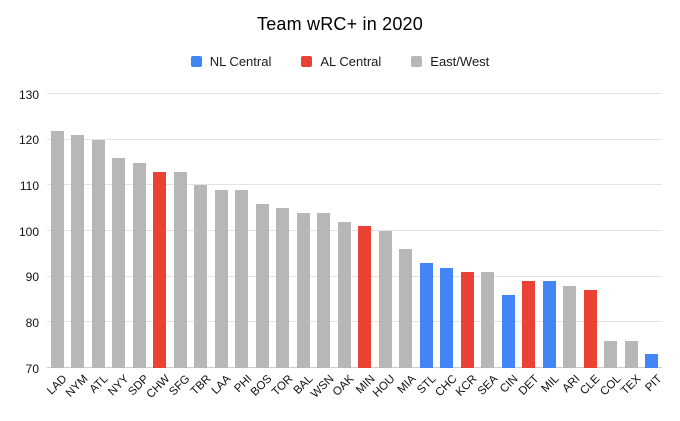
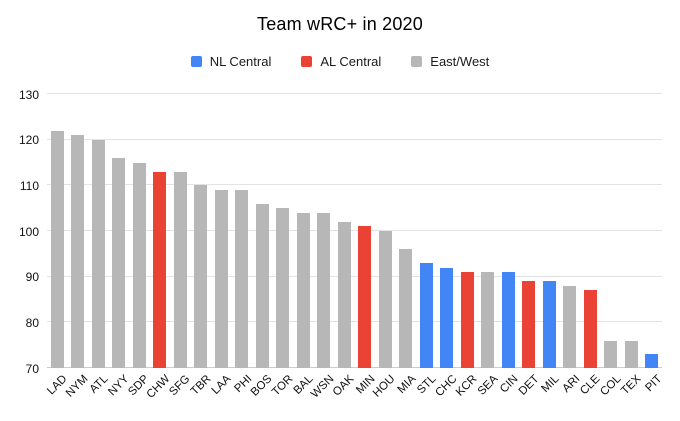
CIN: 86 -> 91
